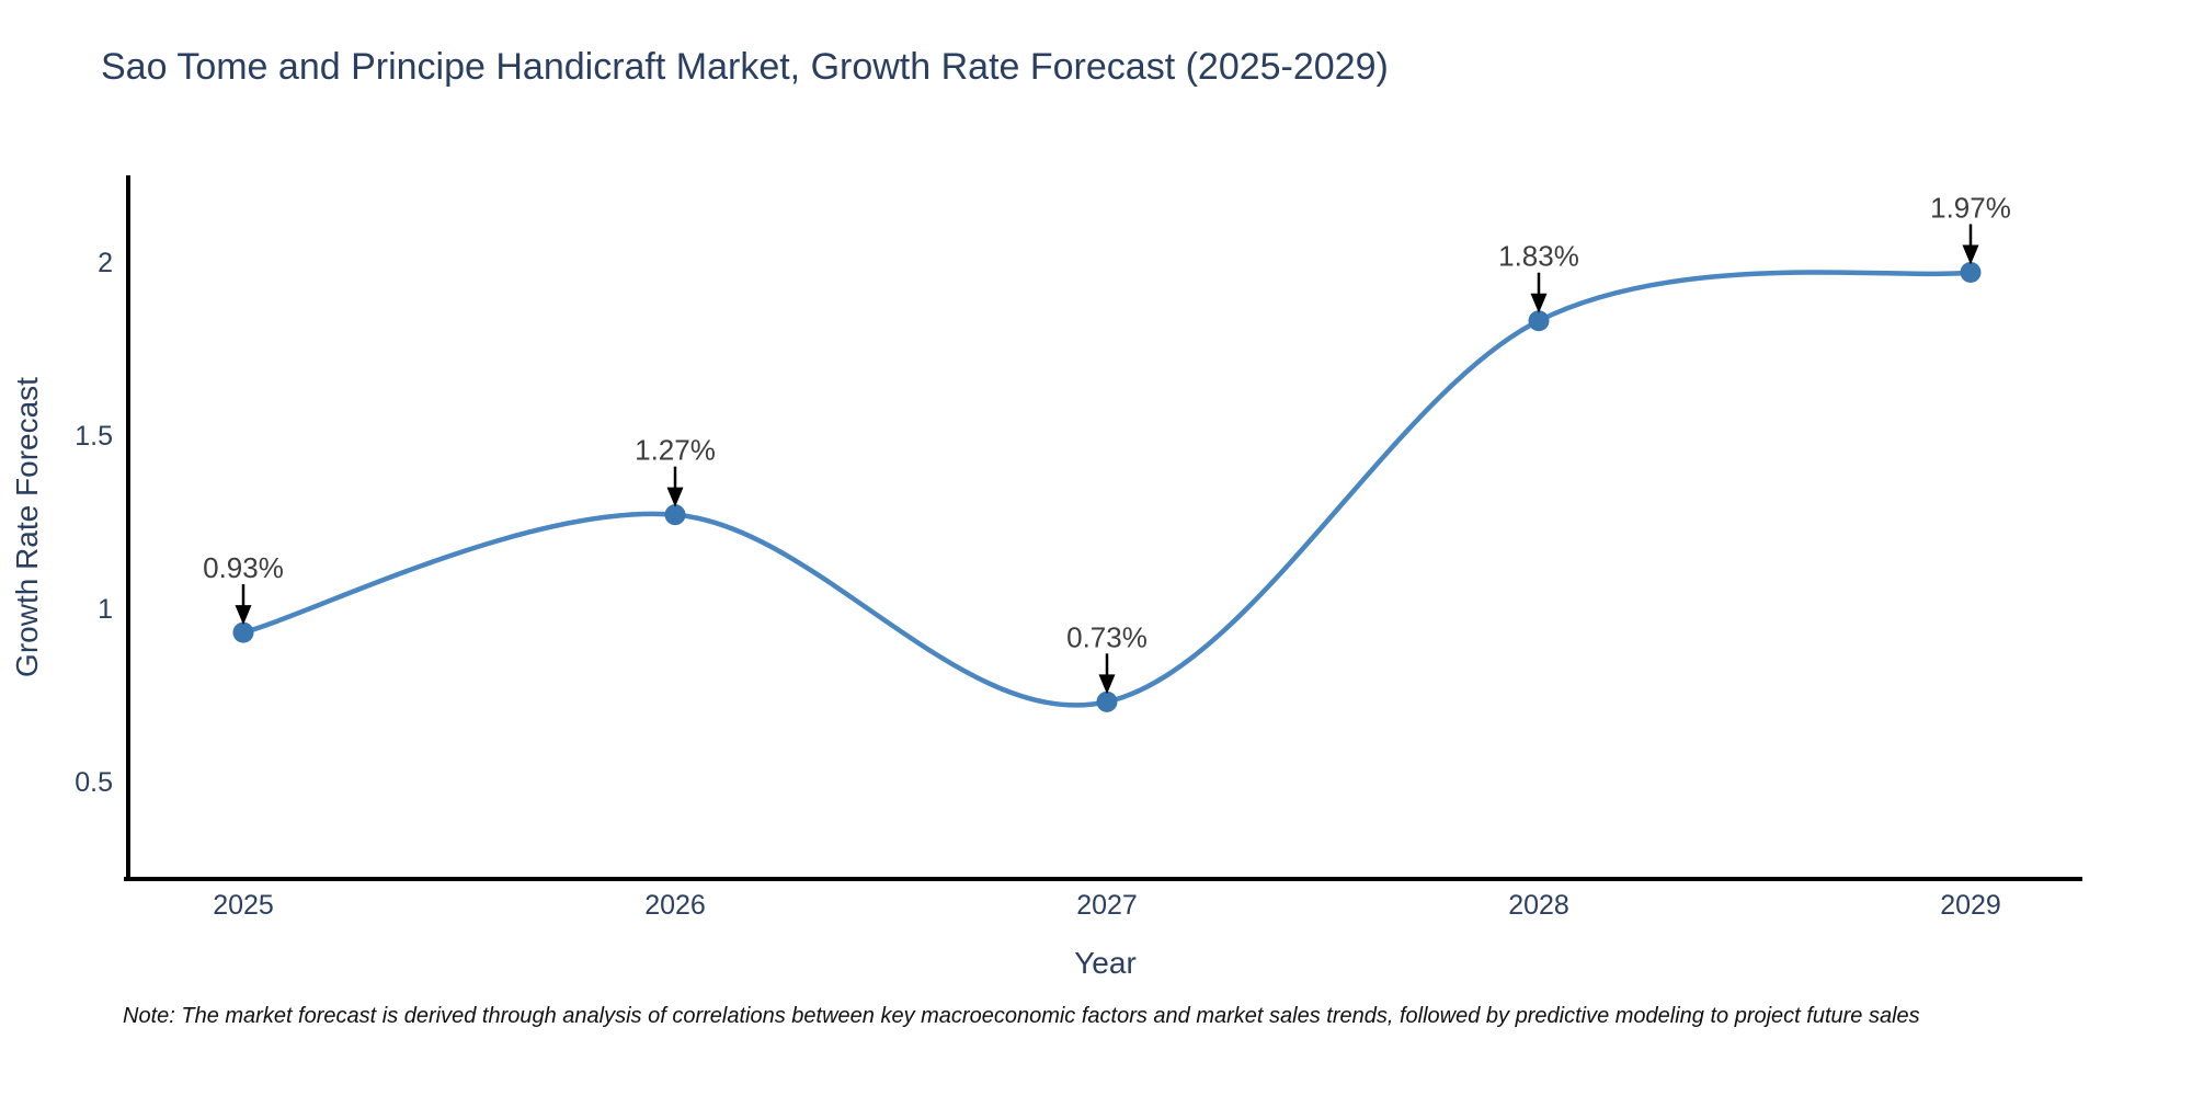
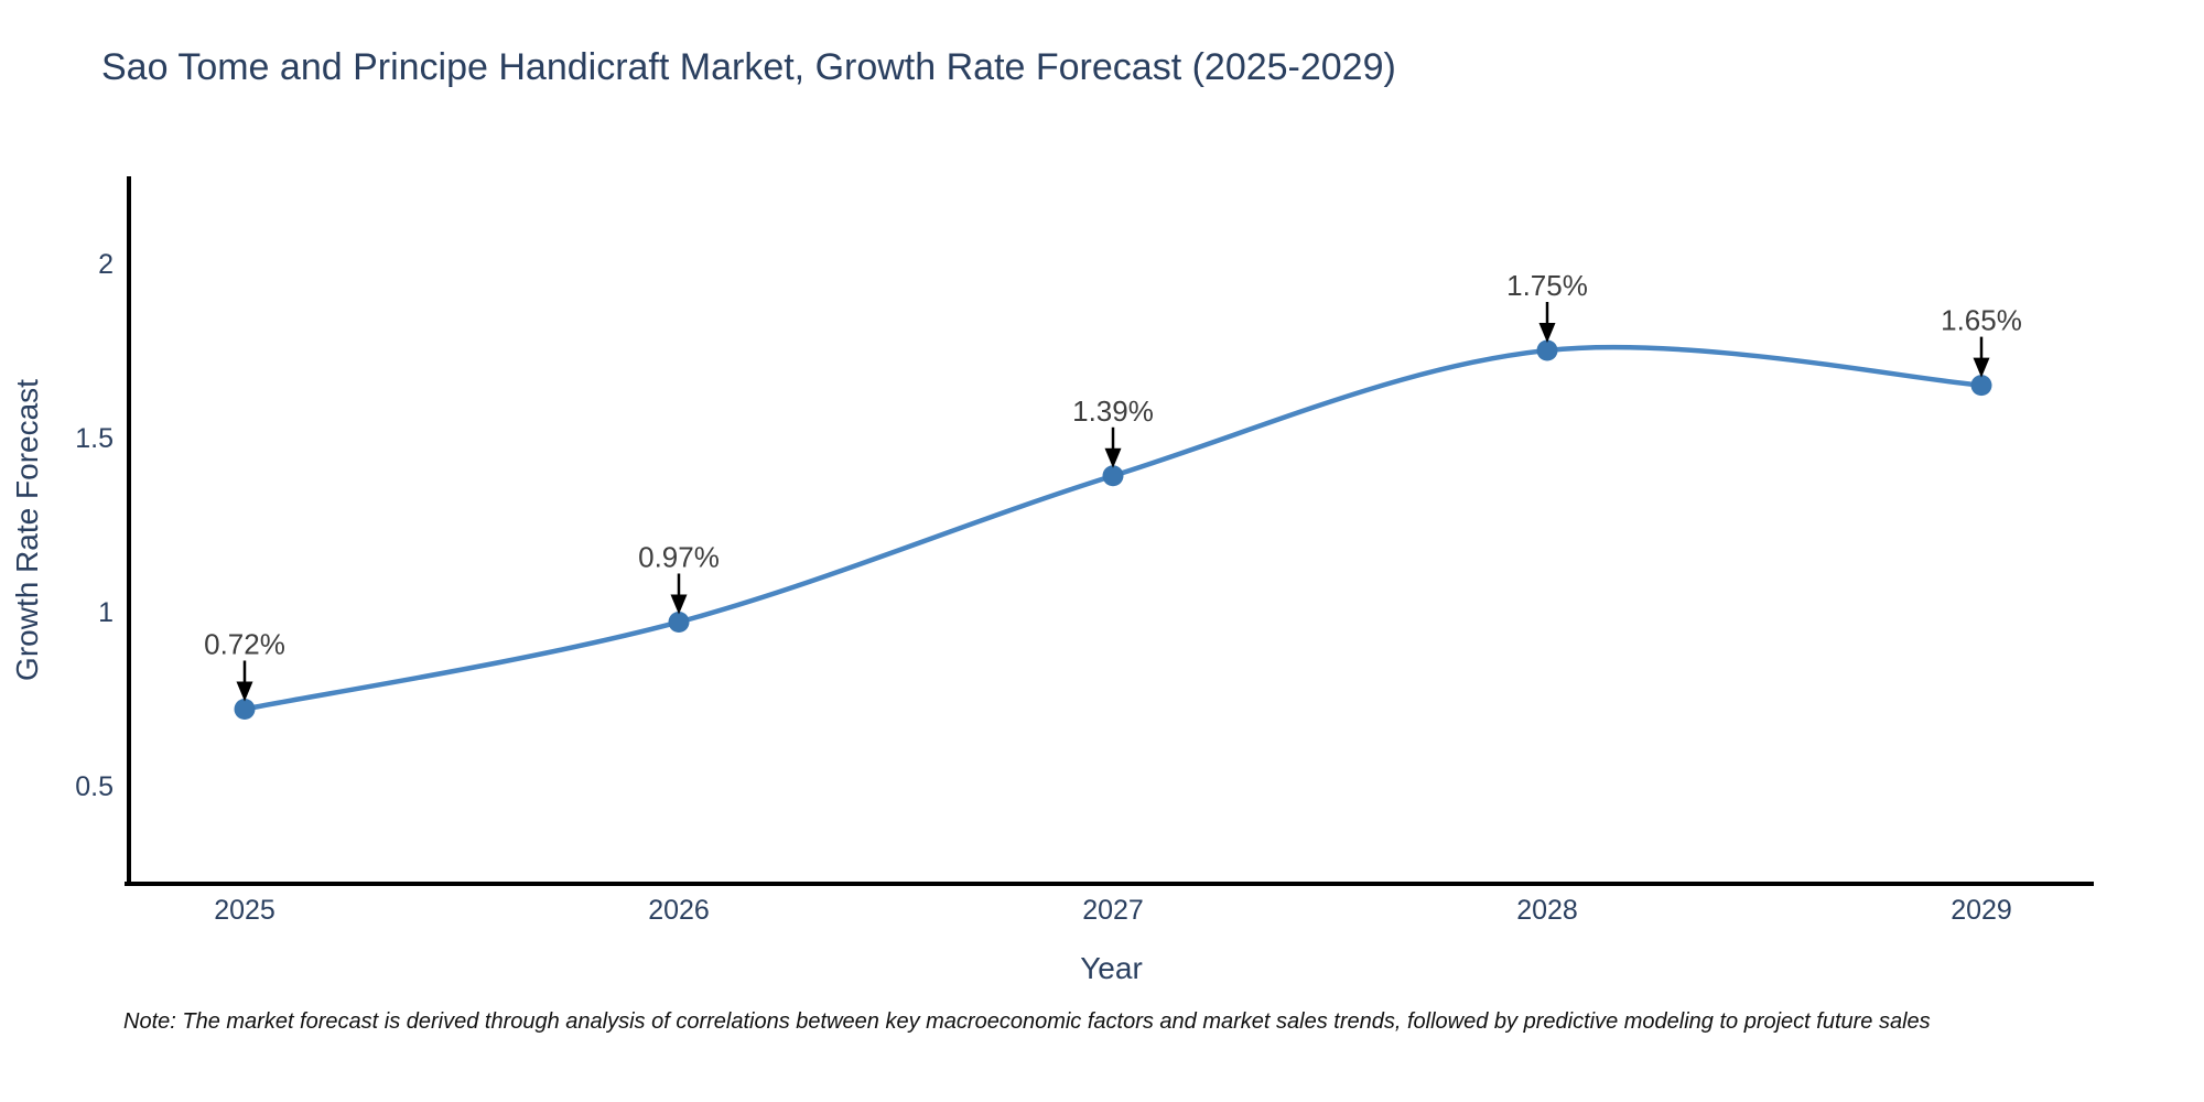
2025: 0.93% -> 0.72%
2026: 1.27% -> 0.97%
2027: 0.73% -> 1.39%
2028: 1.83% -> 1.75%
2029: 1.97% -> 1.65%
